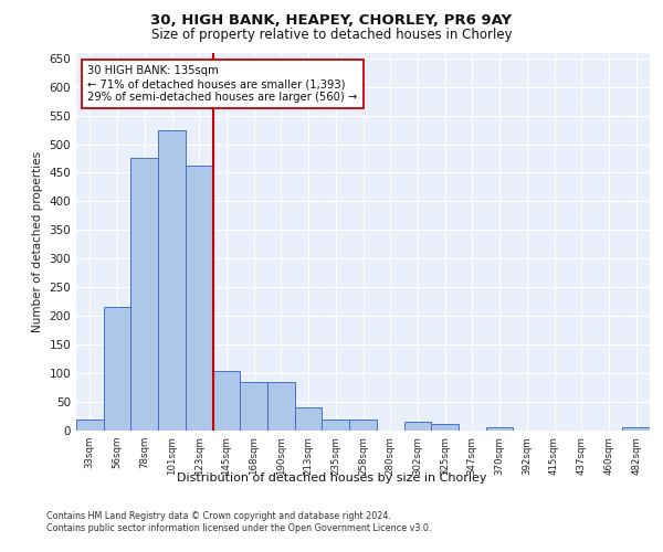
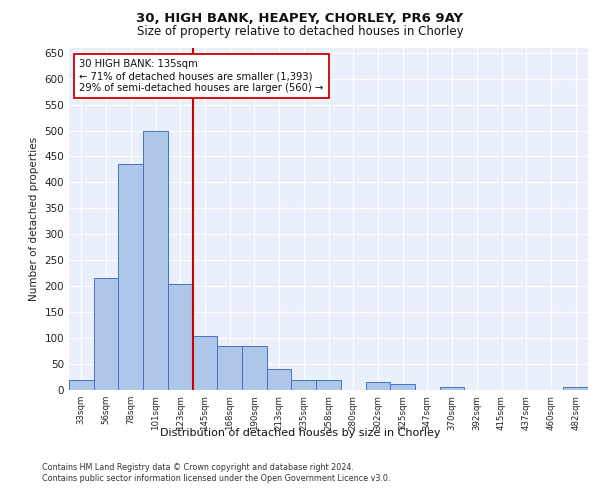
78sqm: 476 -> 435
101sqm: 524 -> 500
123sqm: 462 -> 205
